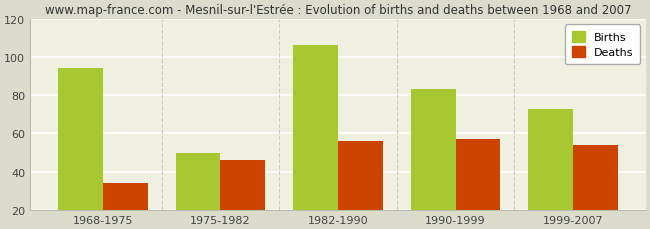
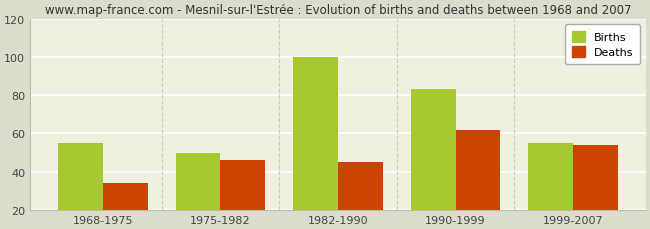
Births/1968-1975: 94 -> 55
Births/1982-1990: 106 -> 100
Deaths/1982-1990: 56 -> 45
Deaths/1990-1999: 57 -> 62
Births/1999-2007: 73 -> 55
